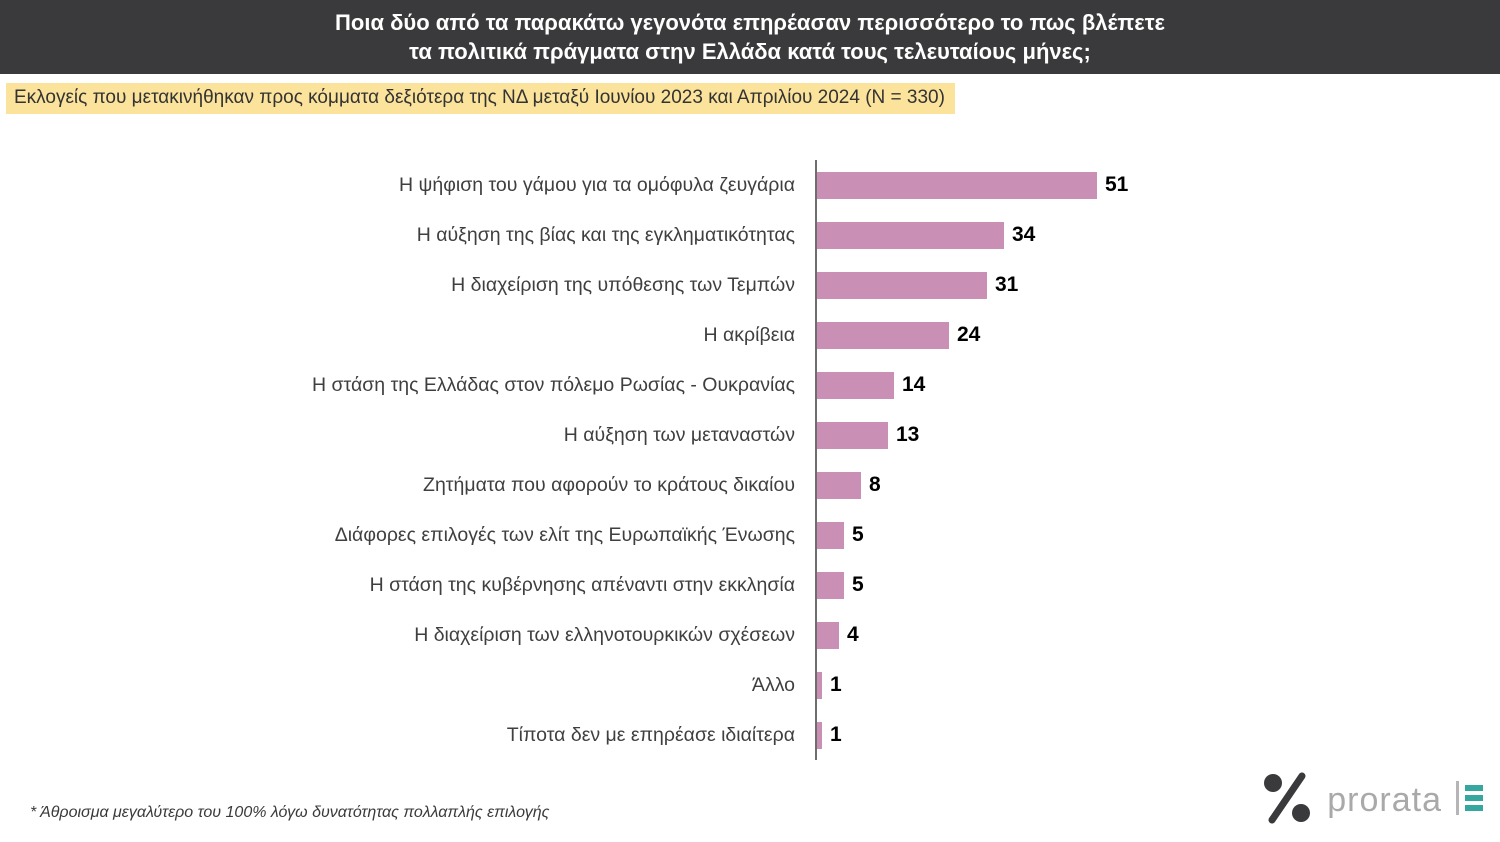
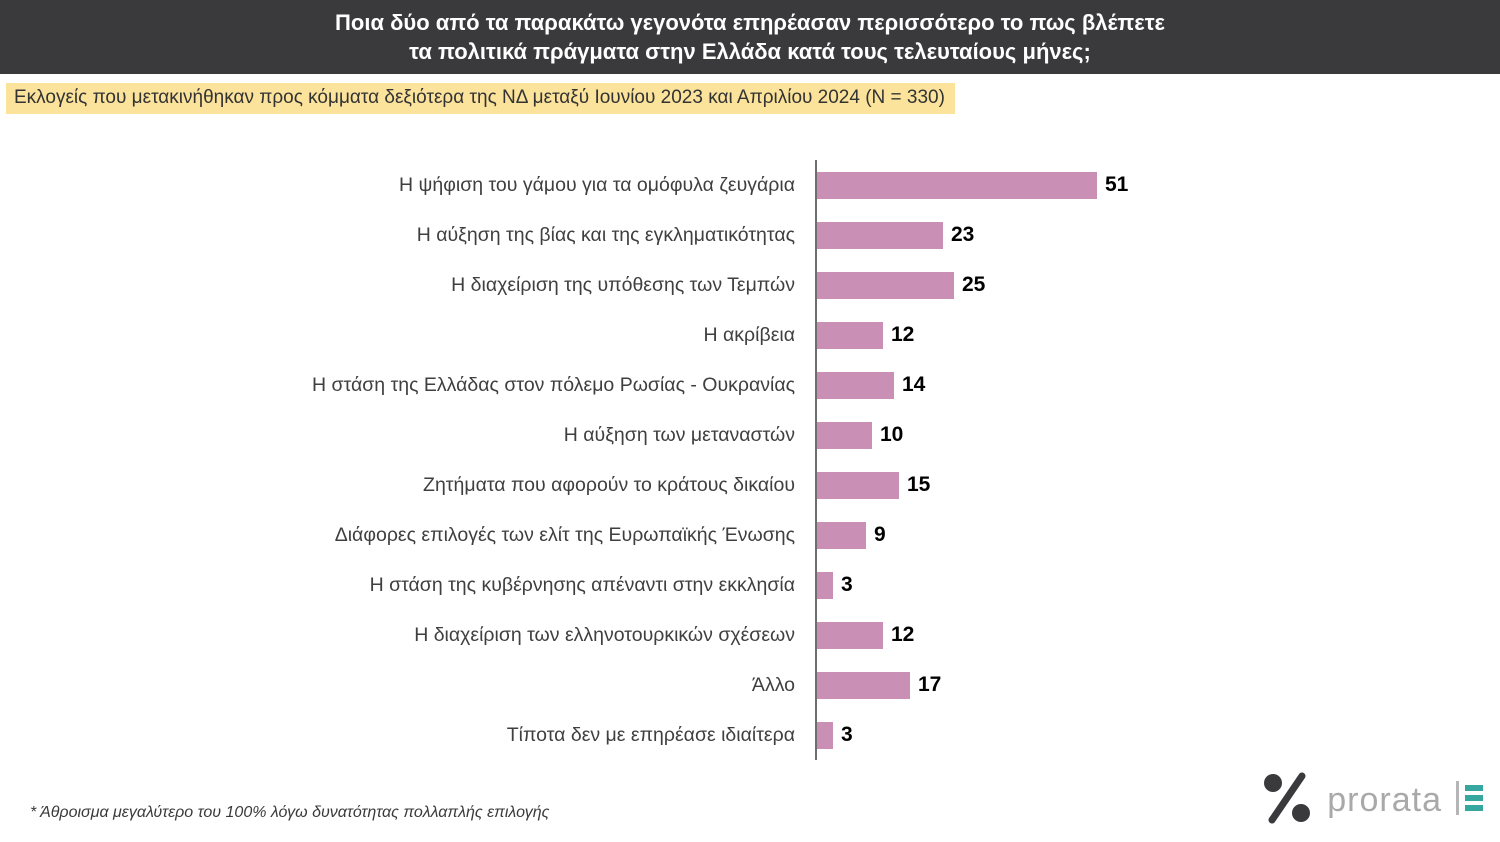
Η αύξηση της βίας και της εγκληματικότητας: 34 -> 23
Η διαχείριση της υπόθεσης των Τεμπών: 31 -> 25
Η ακρίβεια: 24 -> 12
Η αύξηση των μεταναστών: 13 -> 10
Ζητήματα που αφορούν το κράτους δικαίου: 8 -> 15
Διάφορες επιλογές των ελίτ της Ευρωπαϊκής Ένωσης: 5 -> 9
Η στάση της κυβέρνησης απέναντι στην εκκλησία: 5 -> 3
Η διαχείριση των ελληνοτουρκικών σχέσεων: 4 -> 12
Άλλο: 1 -> 17
Τίποτα δεν με επηρέασε ιδιαίτερα: 1 -> 3
